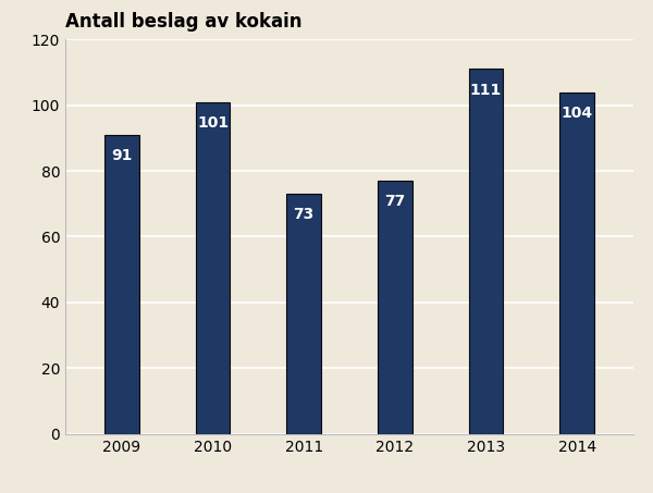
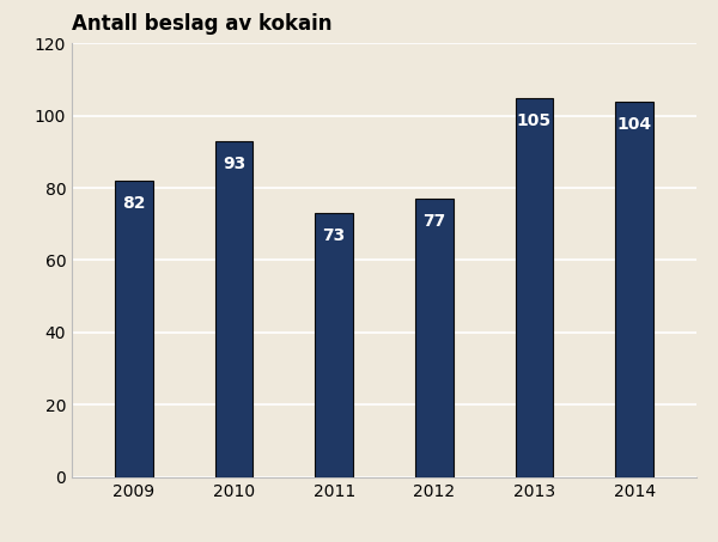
2009: 91 -> 82
2010: 101 -> 93
2013: 111 -> 105
